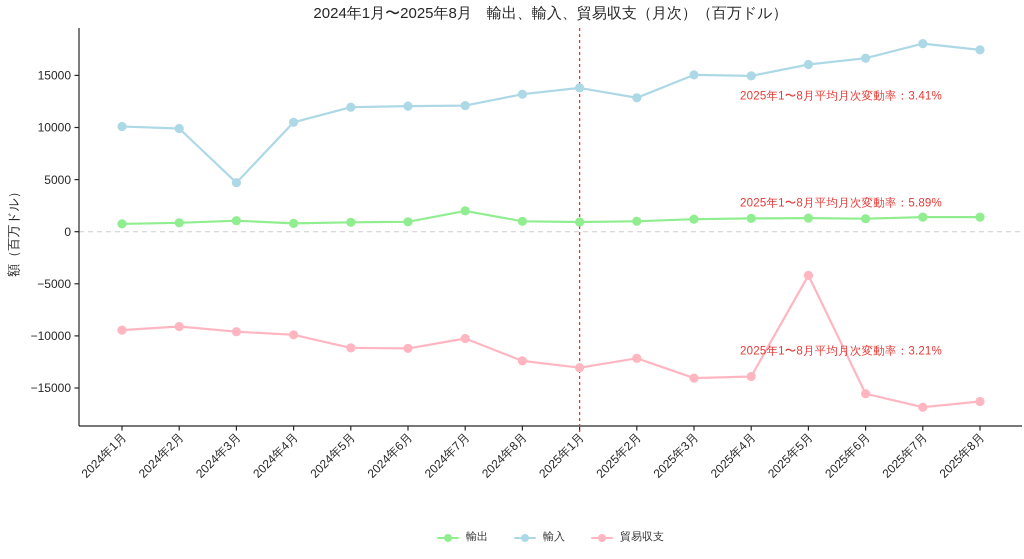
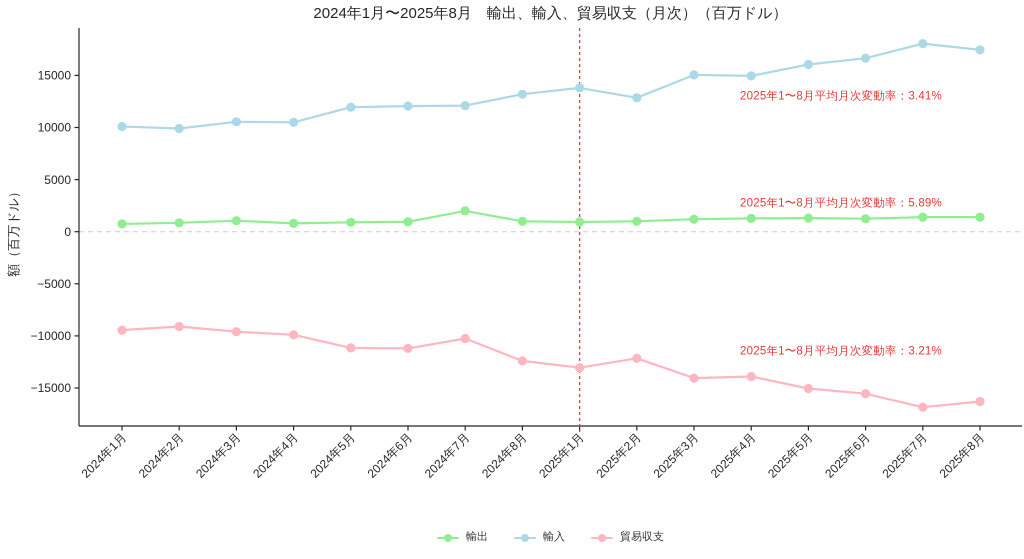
輸入/2024年3月: 4700 -> 10600
貿易収支/2025年5月: -4200 -> -15000
